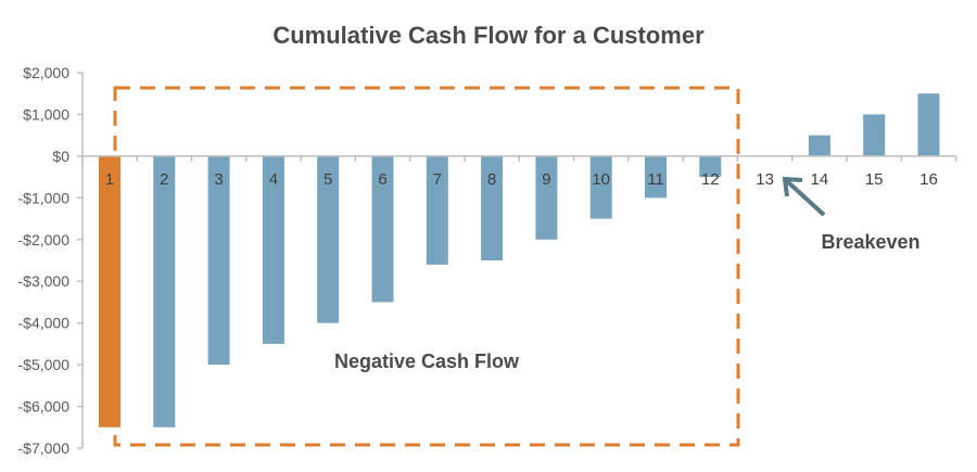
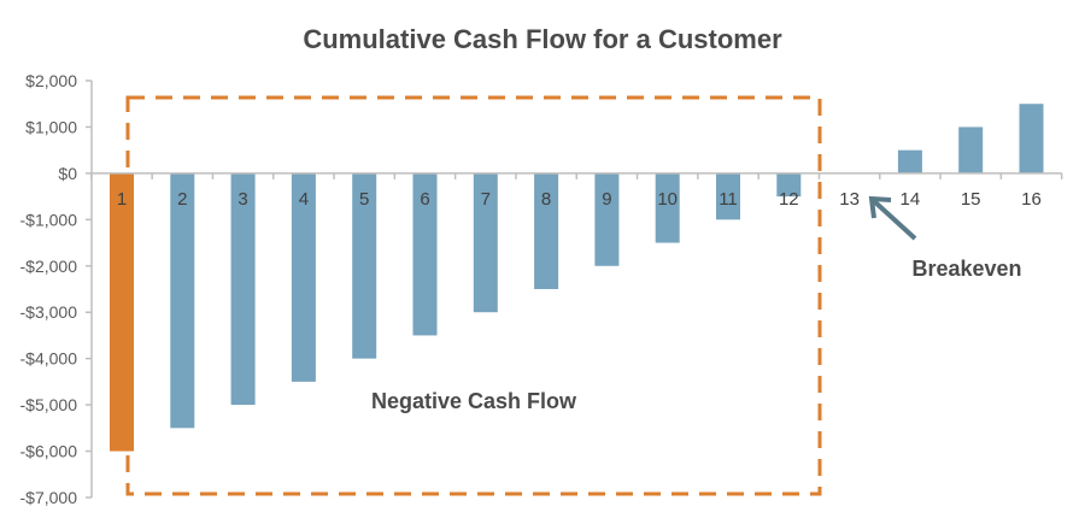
1: -$6500 -> -$6000
2: -$6500 -> -$5500
7: -$2600 -> -$3000
